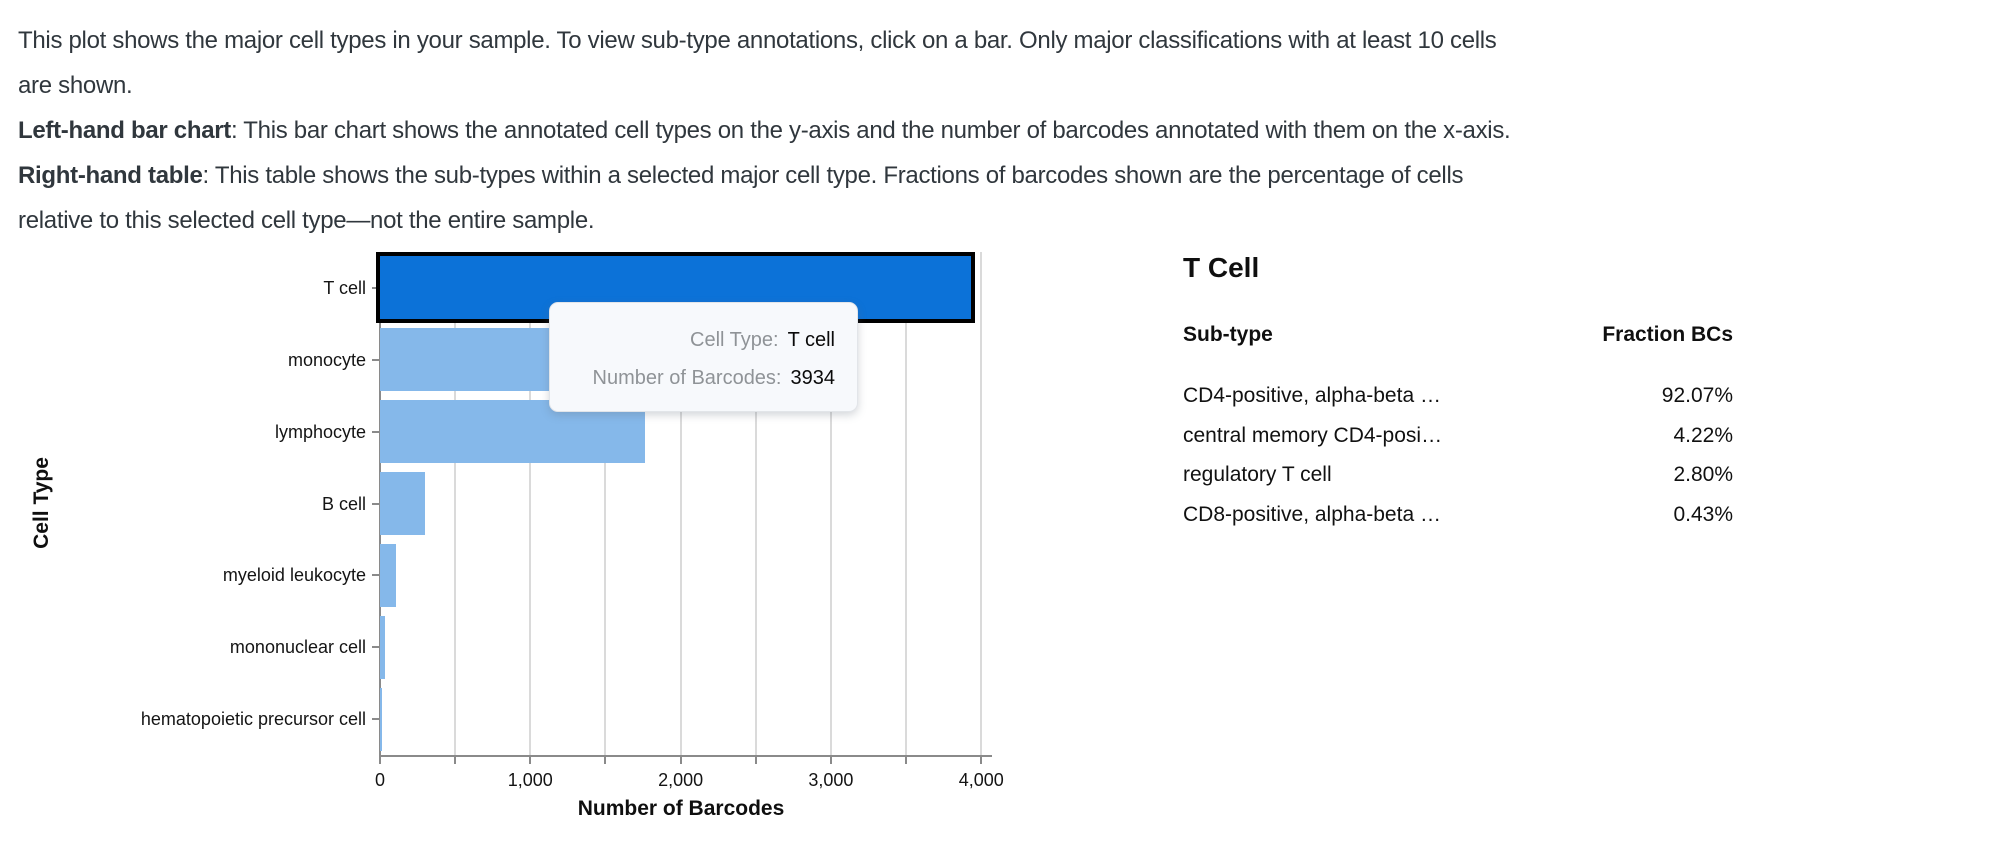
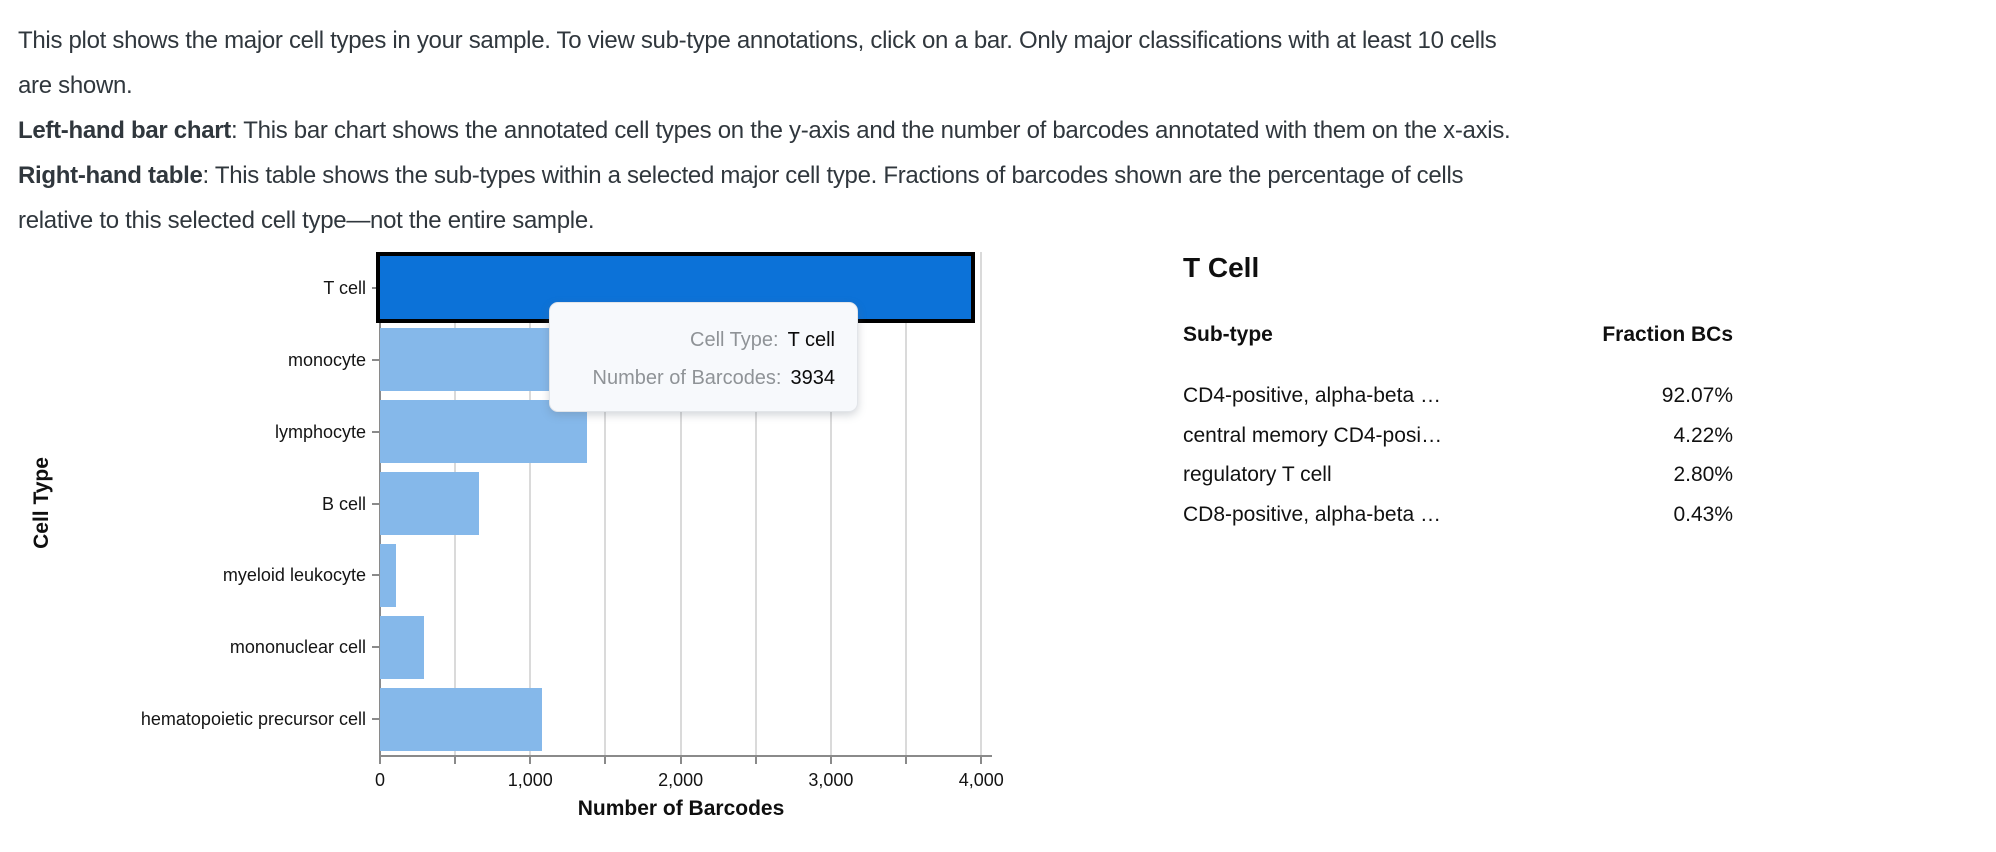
lymphocyte: 1760 -> 1380
B cell: 300 -> 660
mononuclear cell: 30 -> 290
hematopoietic precursor cell: 10 -> 1080
